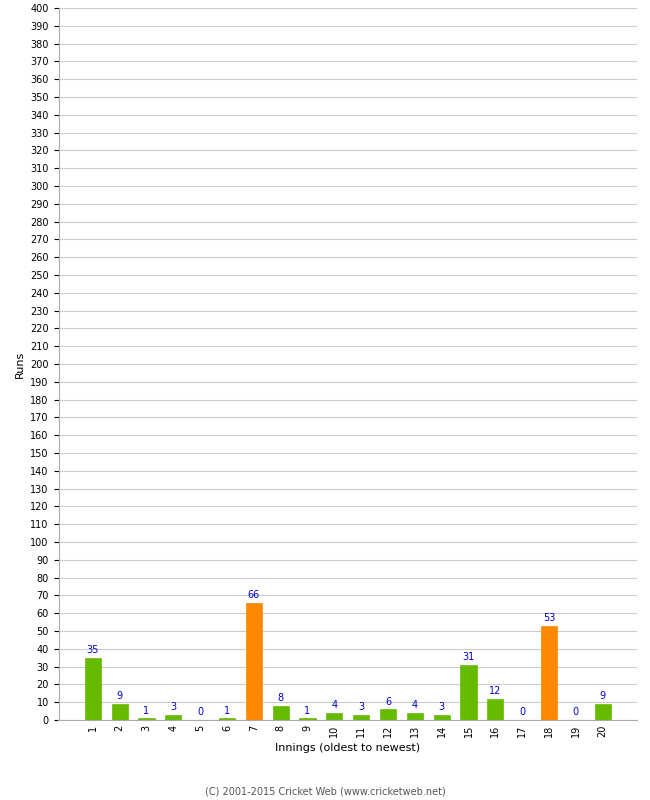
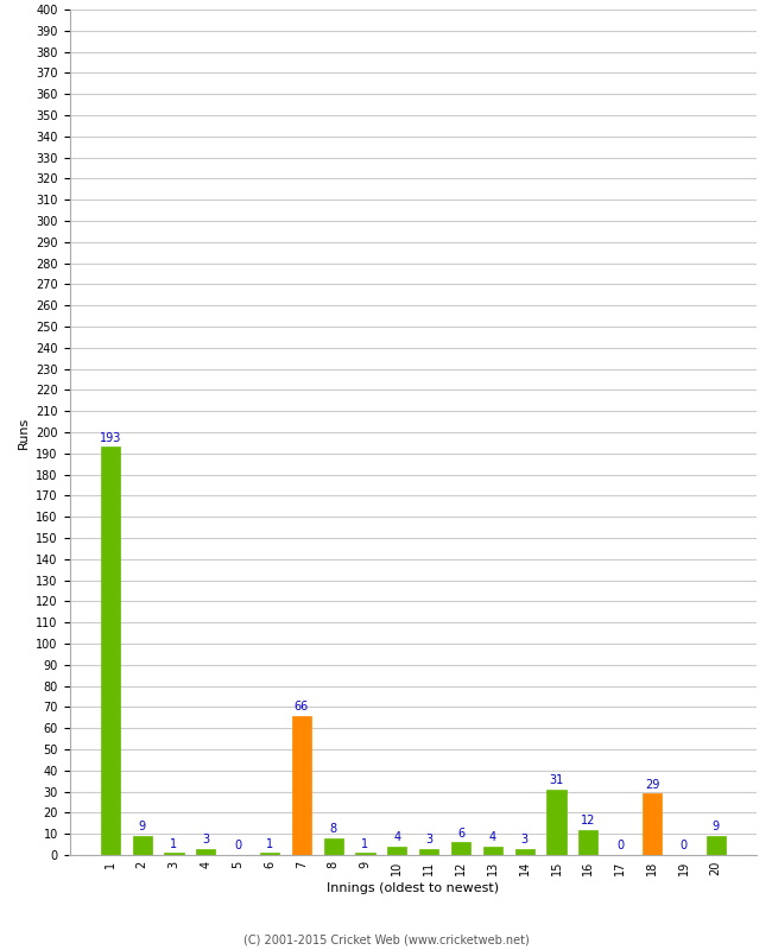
1: 35 -> 193
18: 53 -> 29
